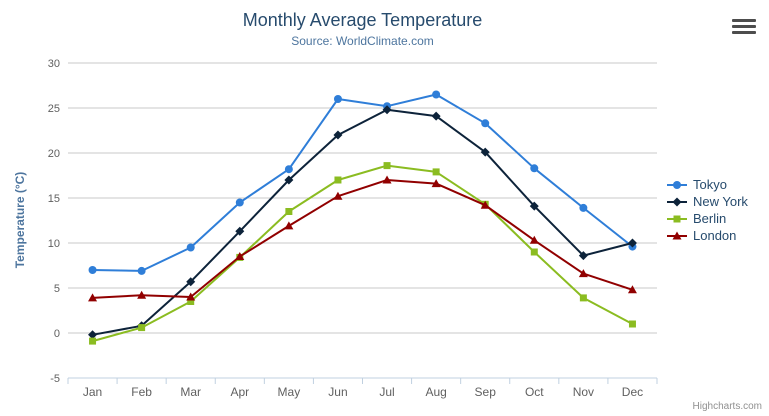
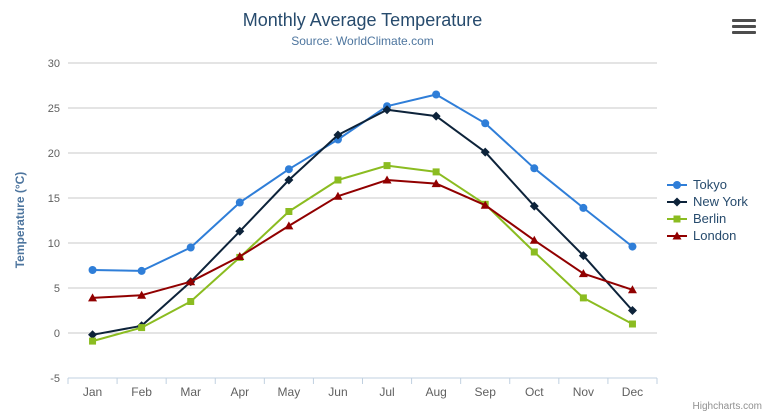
London/Mar: 4 -> 6
Tokyo/Jun: 26 -> 22
New York/Dec: 10 -> 2
